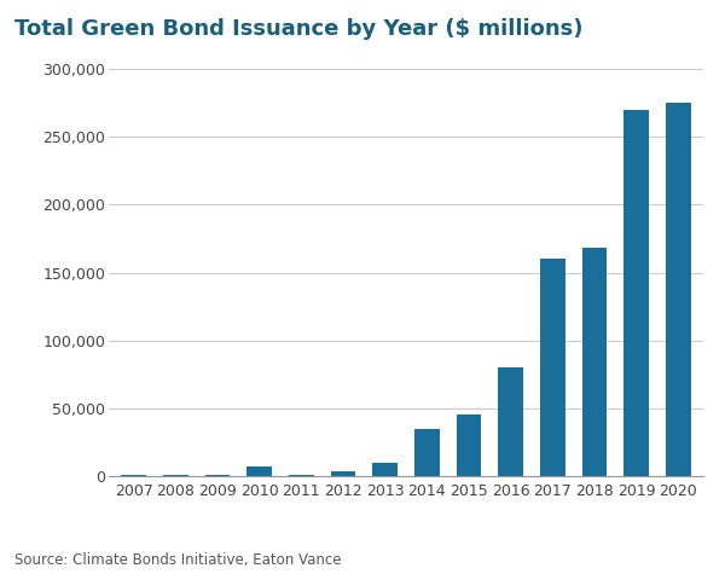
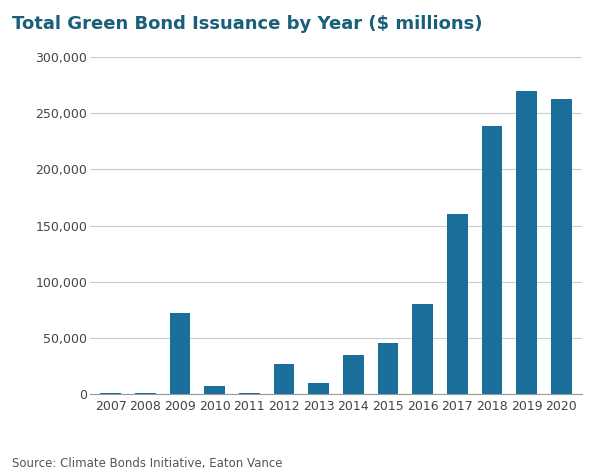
2009: 1,000 -> 72,000
2012: 4,000 -> 27,000
2018: 168,000 -> 239,000
2020: 275,000 -> 263,000
